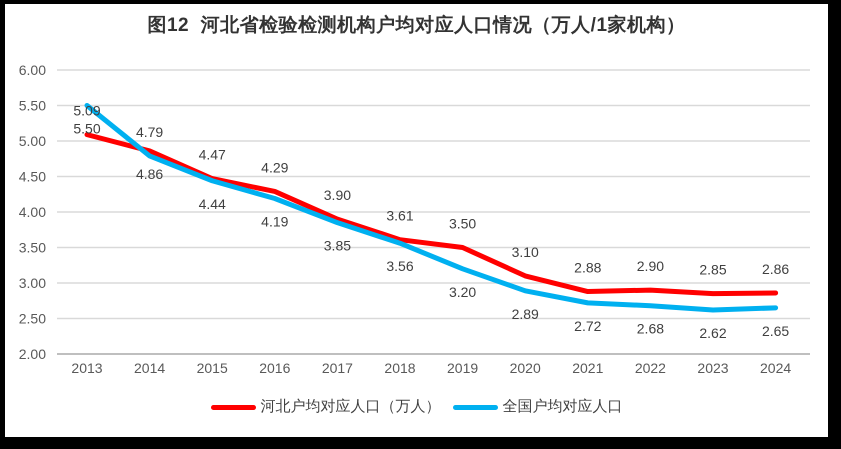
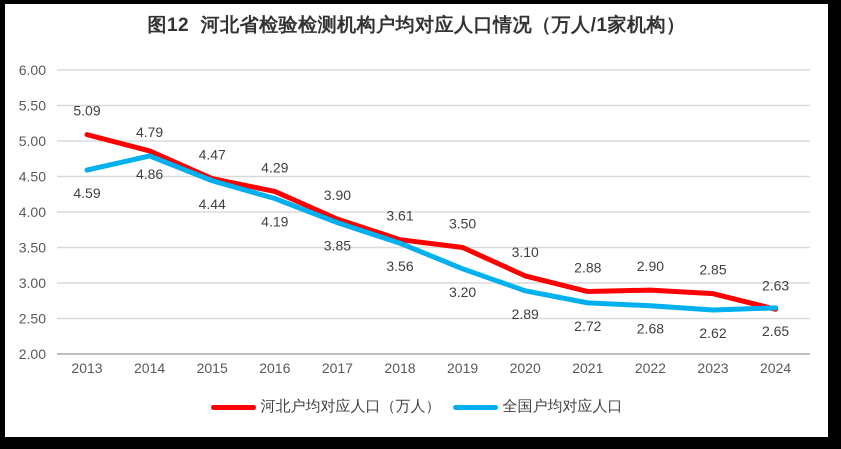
全国户均对应人口/2013: 5.50 -> 4.59
河北户均对应人口（万人）/2024: 2.86 -> 2.63
